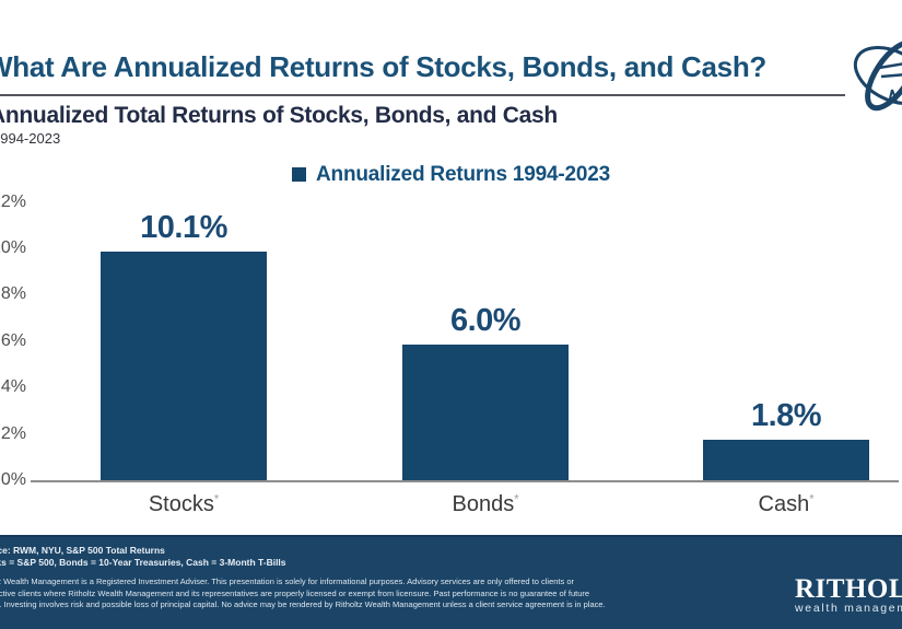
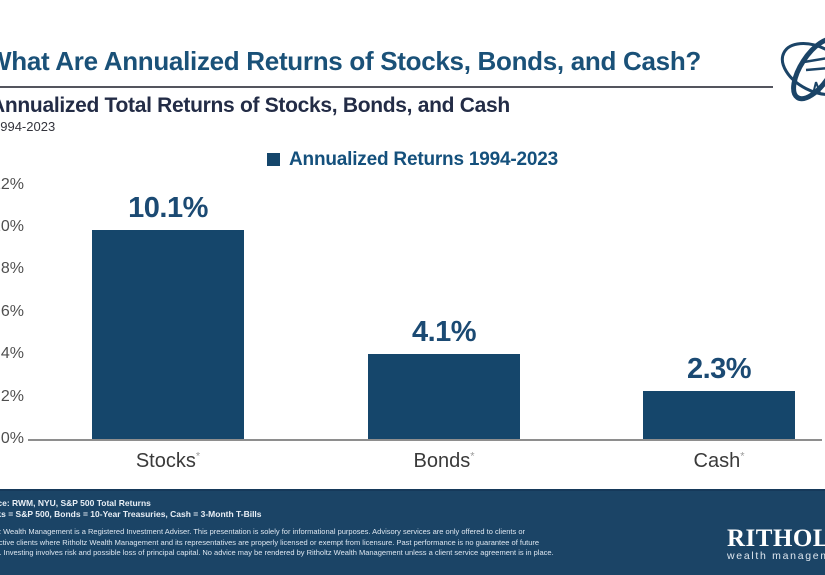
Bonds: 6.0% -> 4.1%
Cash: 1.8% -> 2.3%
